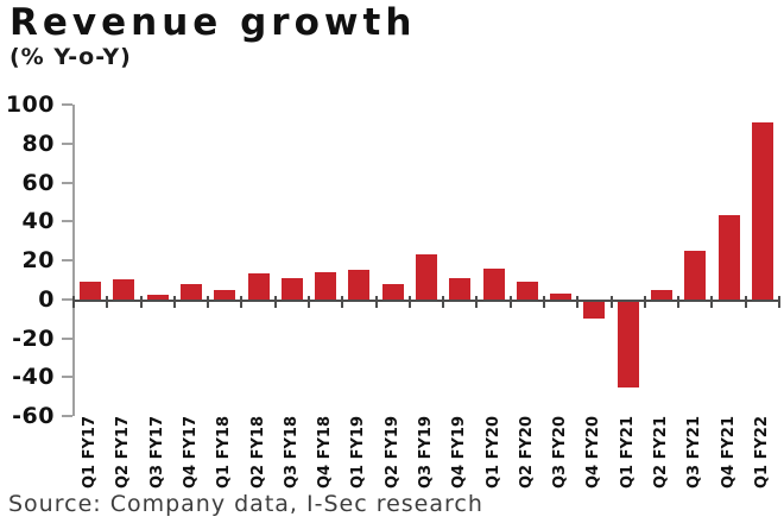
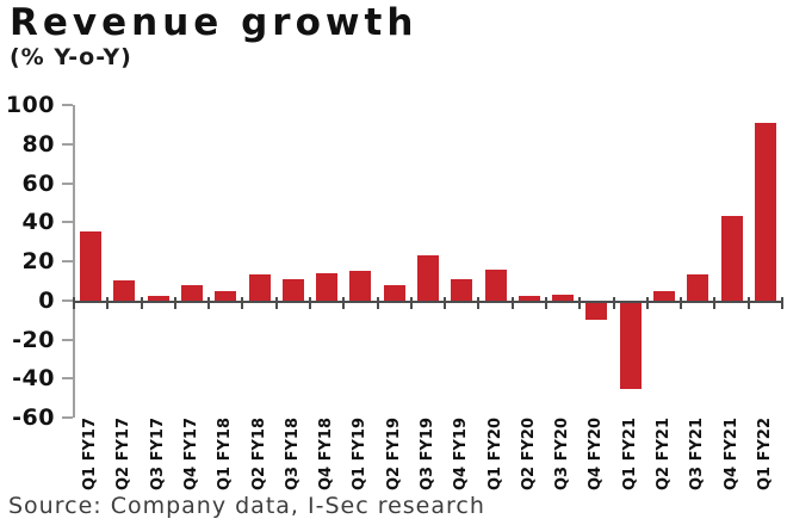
Q1 FY17: 9 -> 35
Q2 FY20: 9 -> 2
Q3 FY21: 25 -> 13
